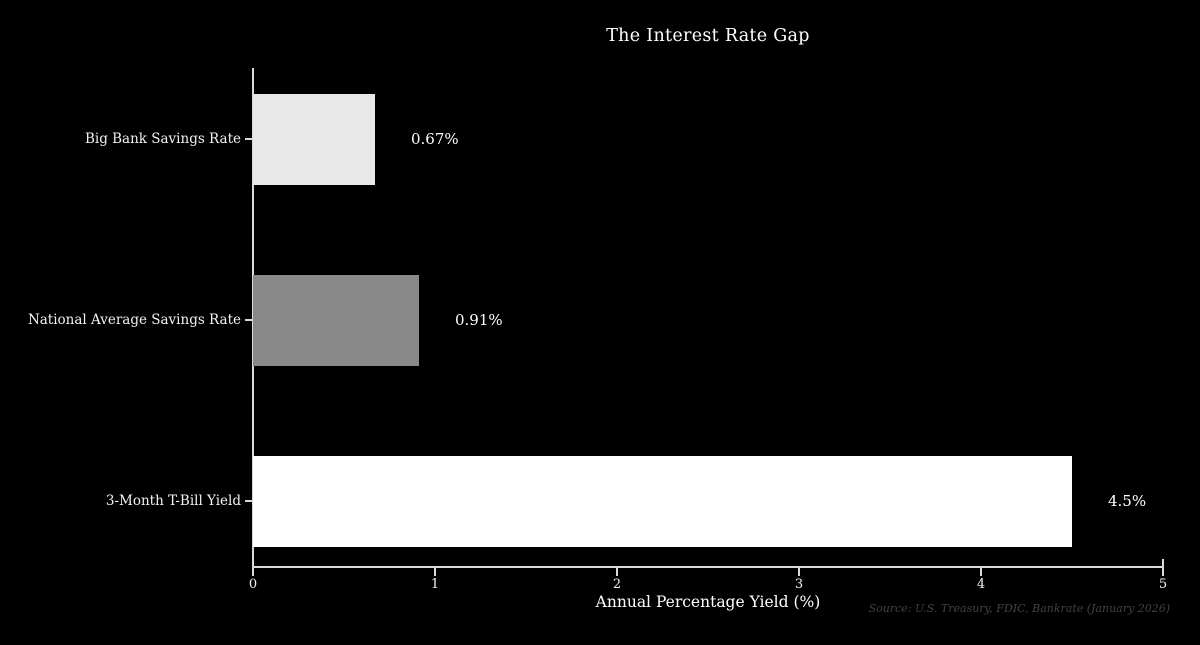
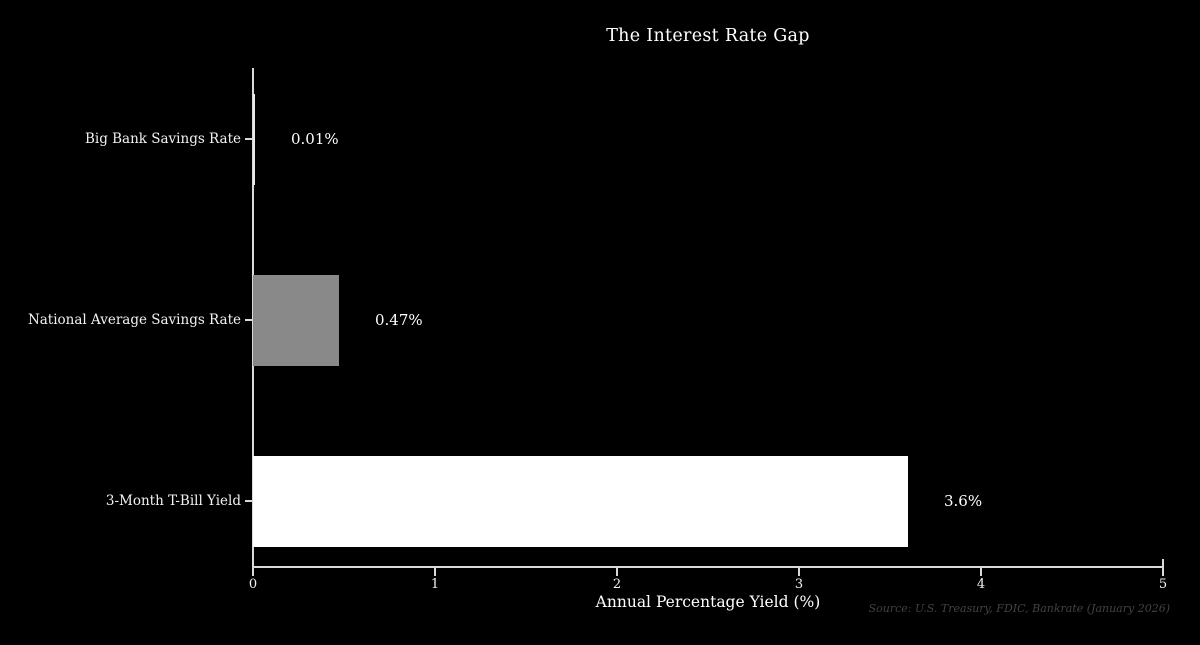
Big Bank Savings Rate: 0.67% -> 0.01%
National Average Savings Rate: 0.91% -> 0.47%
3-Month T-Bill Yield: 4.5% -> 3.6%
